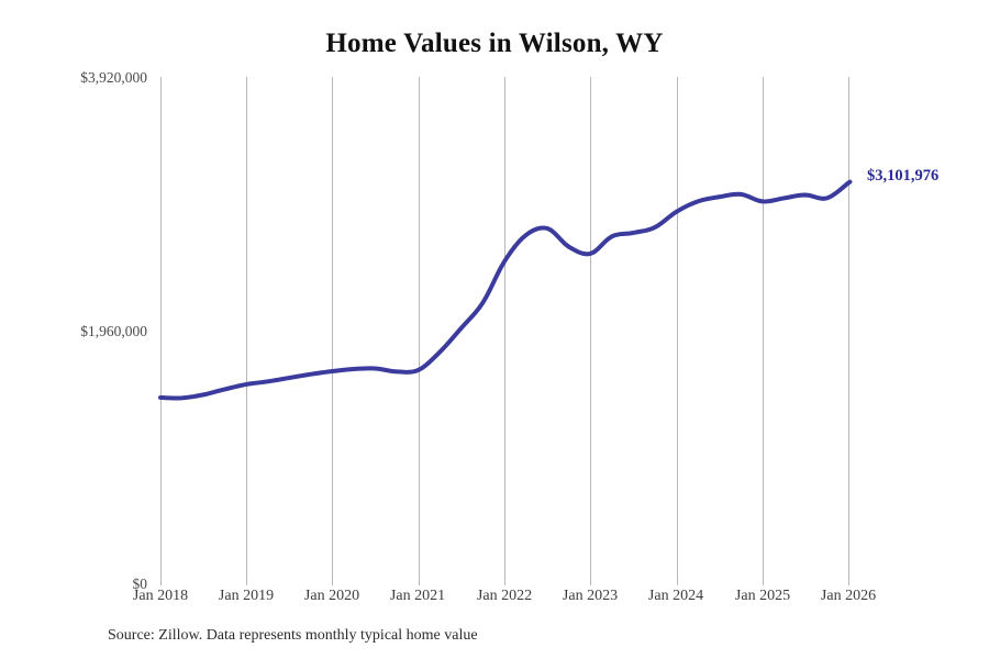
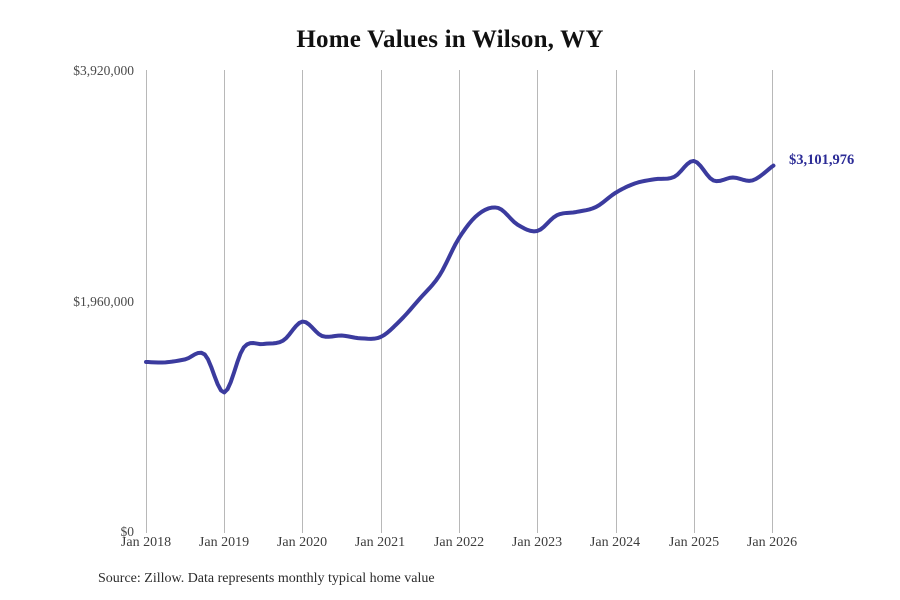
Jan 2019: $1550000 -> $1190000
Jan 2020: $1650000 -> $1790000
Jan 2025: $2960000 -> $3150000
